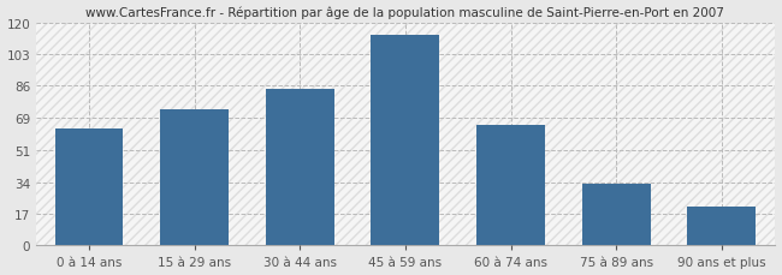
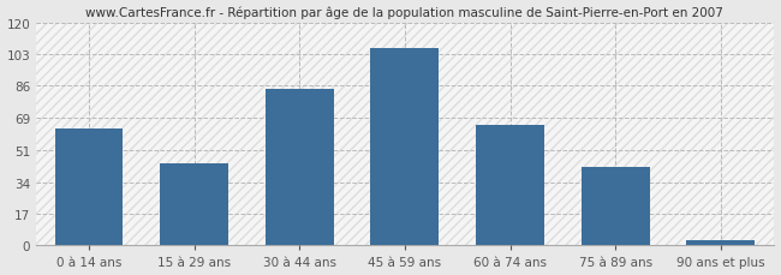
15 à 29 ans: 73 -> 44
45 à 59 ans: 113 -> 106
75 à 89 ans: 33 -> 42
90 ans et plus: 21 -> 3
